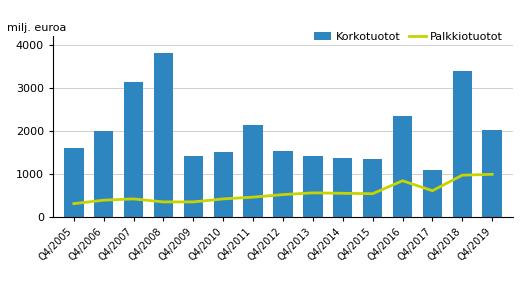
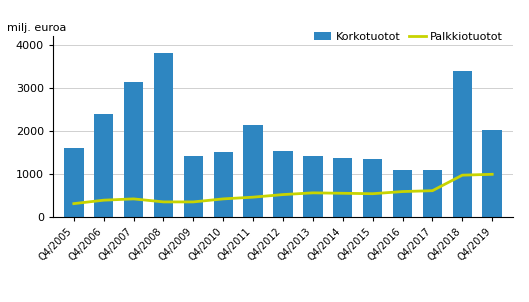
Korkotuotot/Q4/2006: 2000 -> 2400
Korkotuotot/Q4/2016: 2350 -> 1100
Palkkiotuotot/Q4/2016: 850 -> 600
